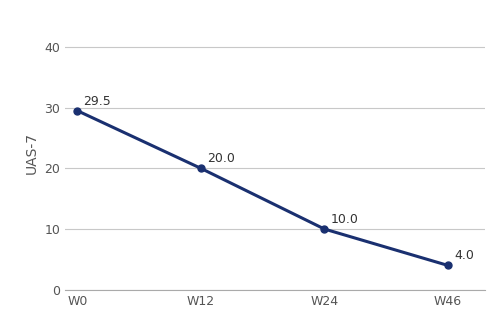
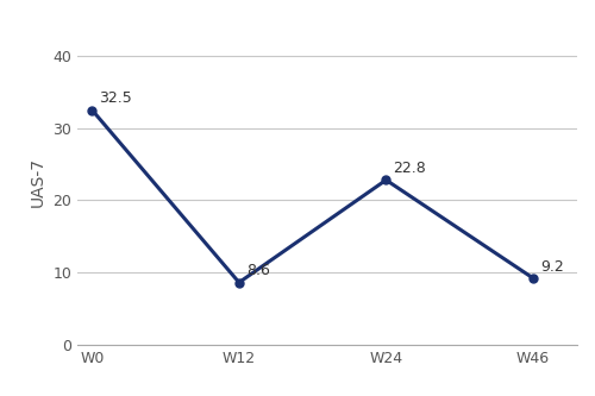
W0: 29.5 -> 32.5
W12: 20.0 -> 8.6
W24: 10.0 -> 22.8
W46: 4.0 -> 9.2
